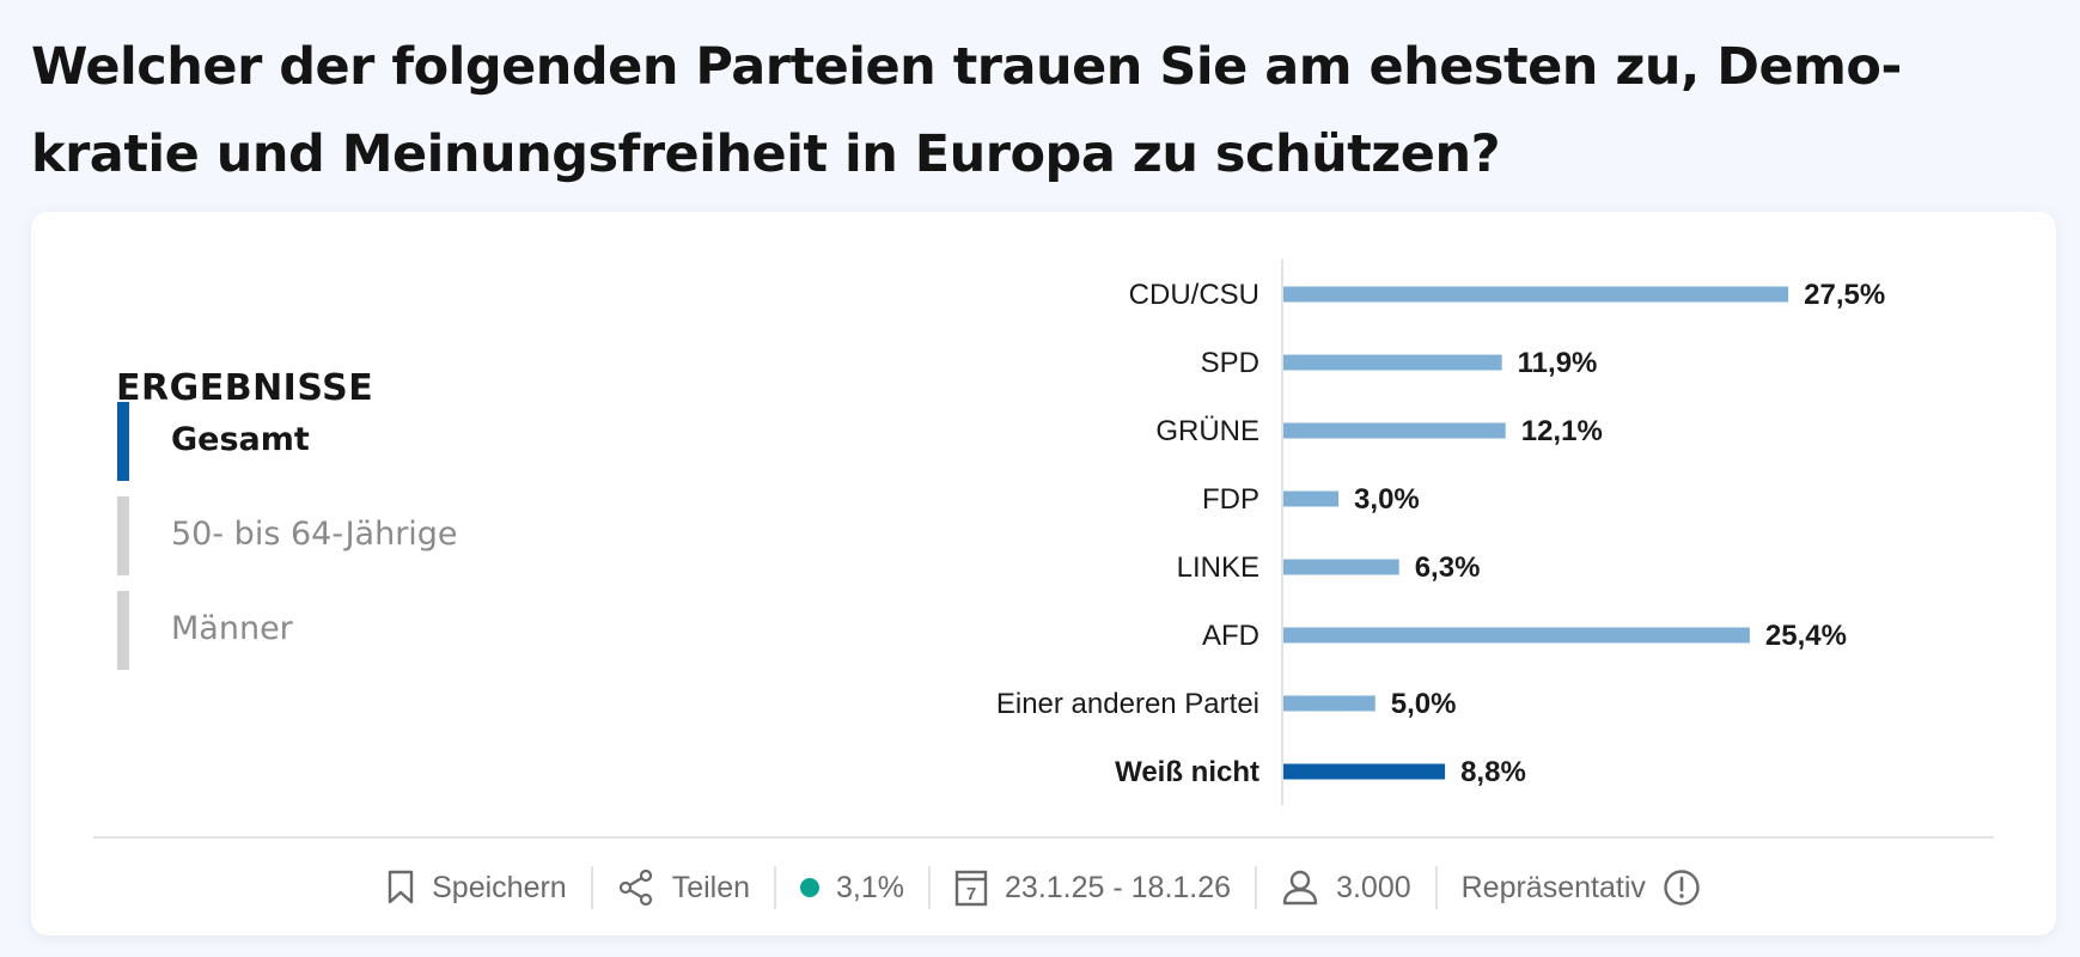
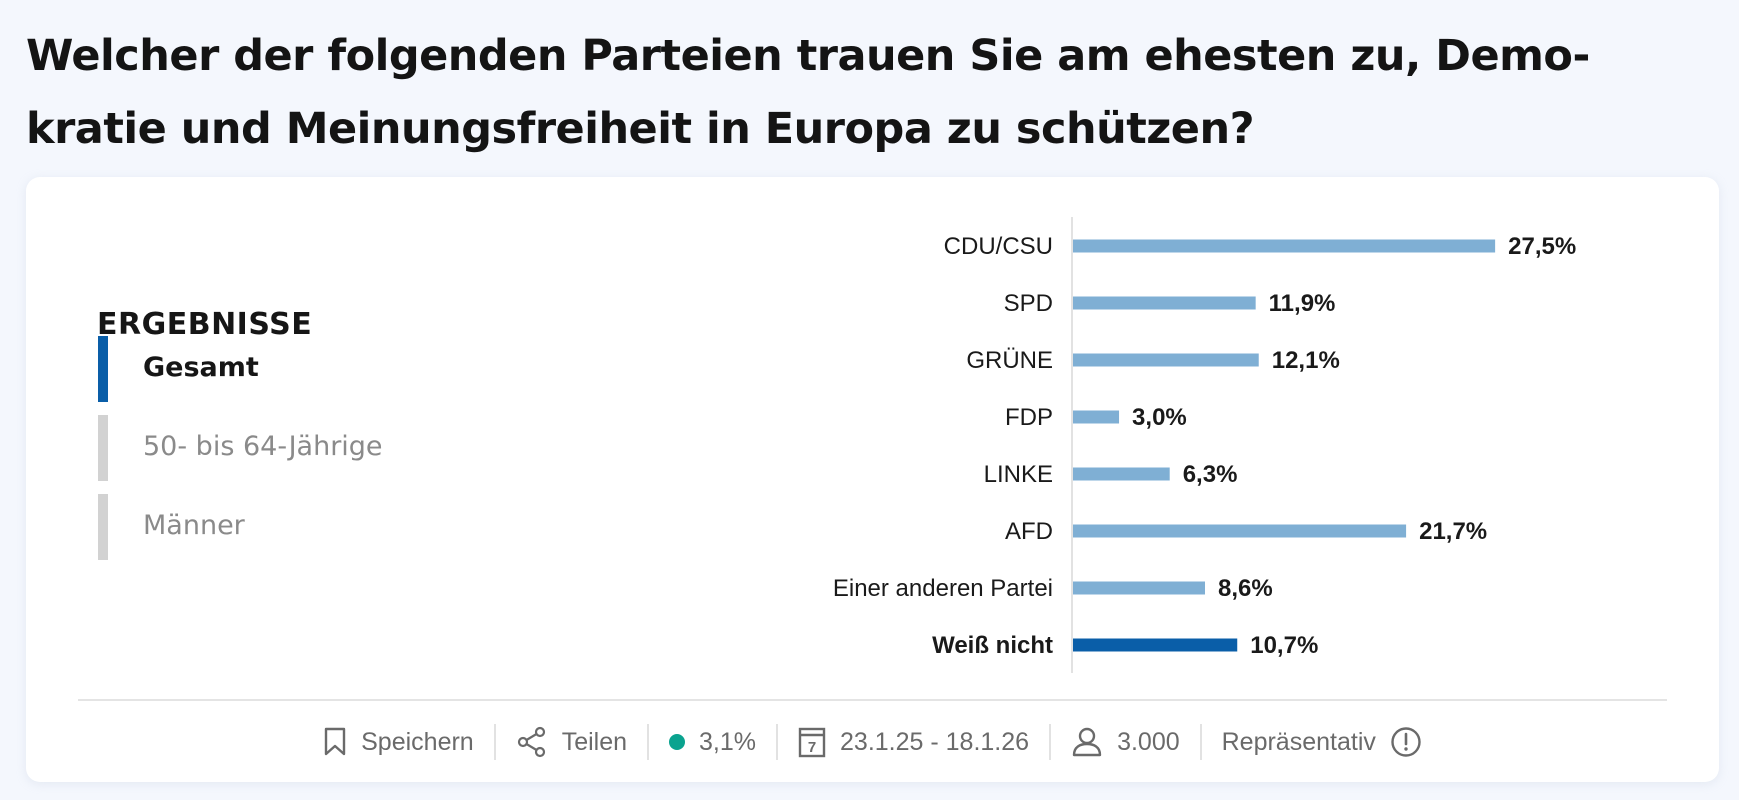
AFD: 25,4% -> 21,7%
Einer anderen Partei: 5,0% -> 8,6%
Weiß nicht: 8,8% -> 10,7%
